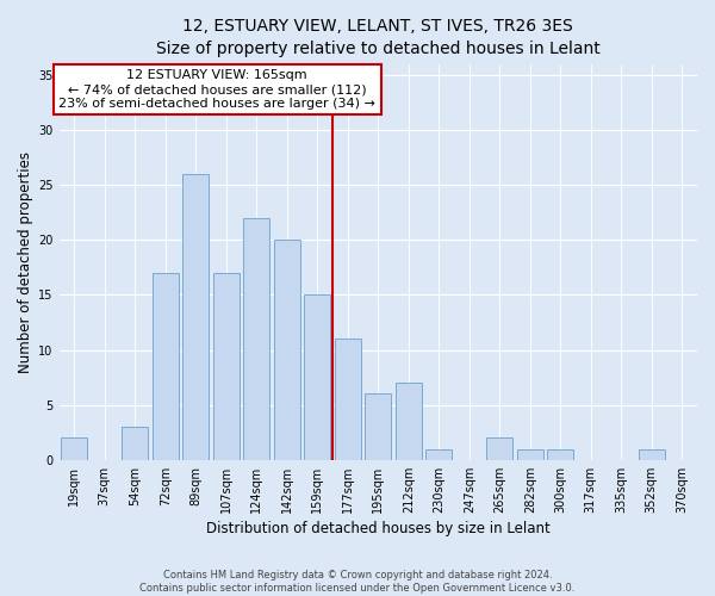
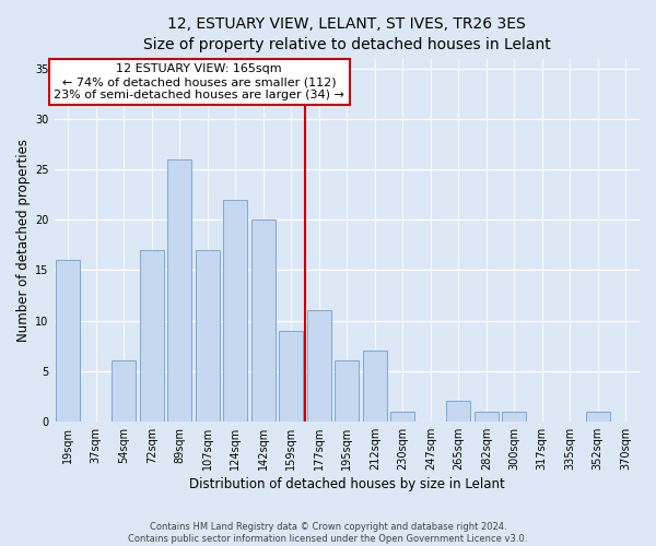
19sqm: 2 -> 16
54sqm: 3 -> 6
159sqm: 15 -> 9
